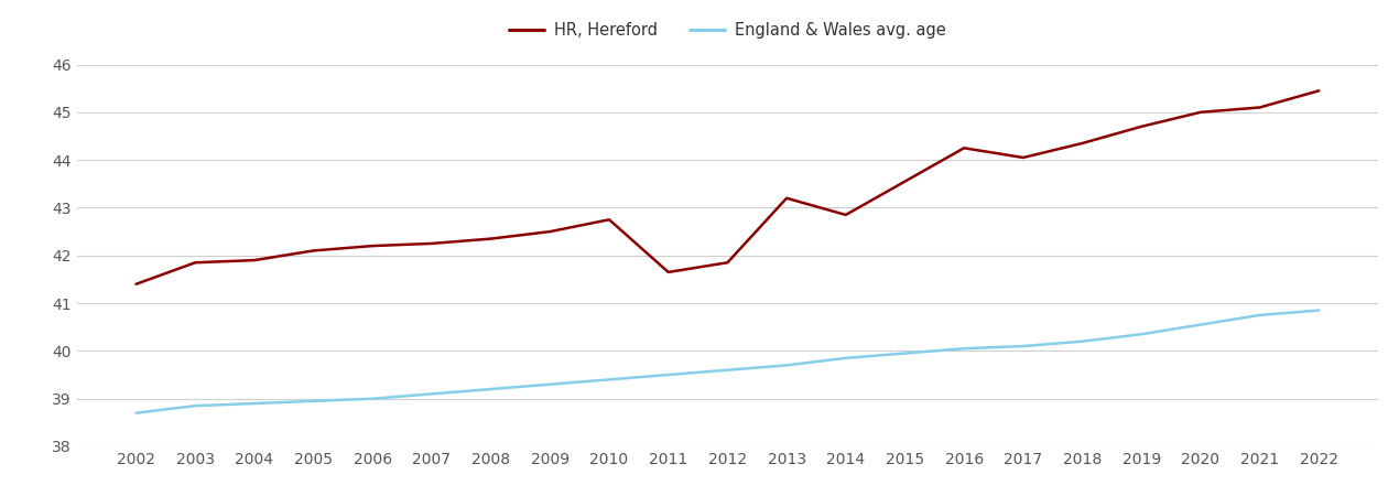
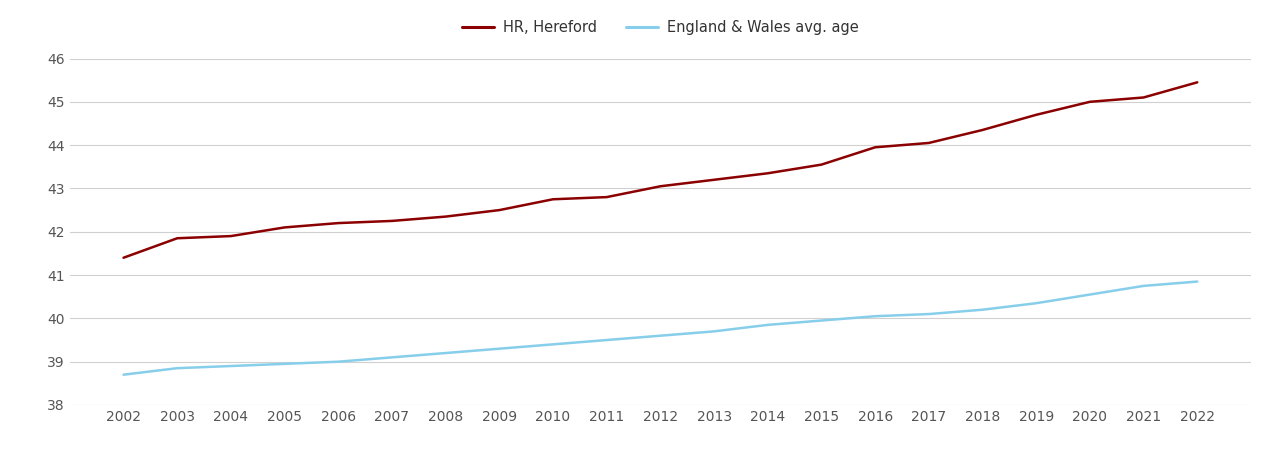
HR, Hereford/2011: 41.65 -> 42.80
HR, Hereford/2012: 41.85 -> 43.05
HR, Hereford/2014: 42.85 -> 43.35
HR, Hereford/2016: 44.25 -> 43.95
